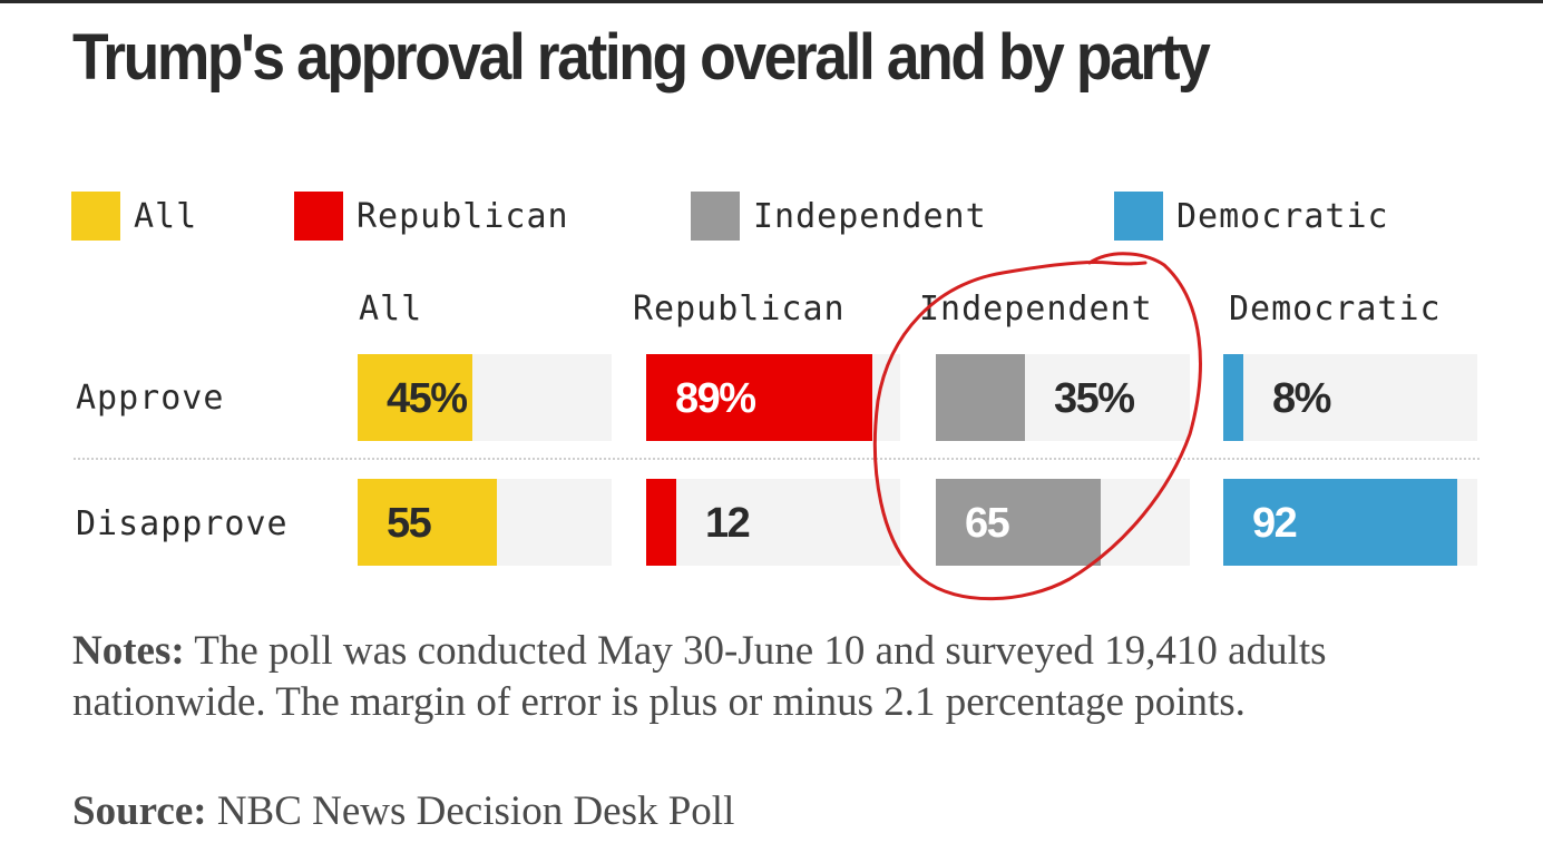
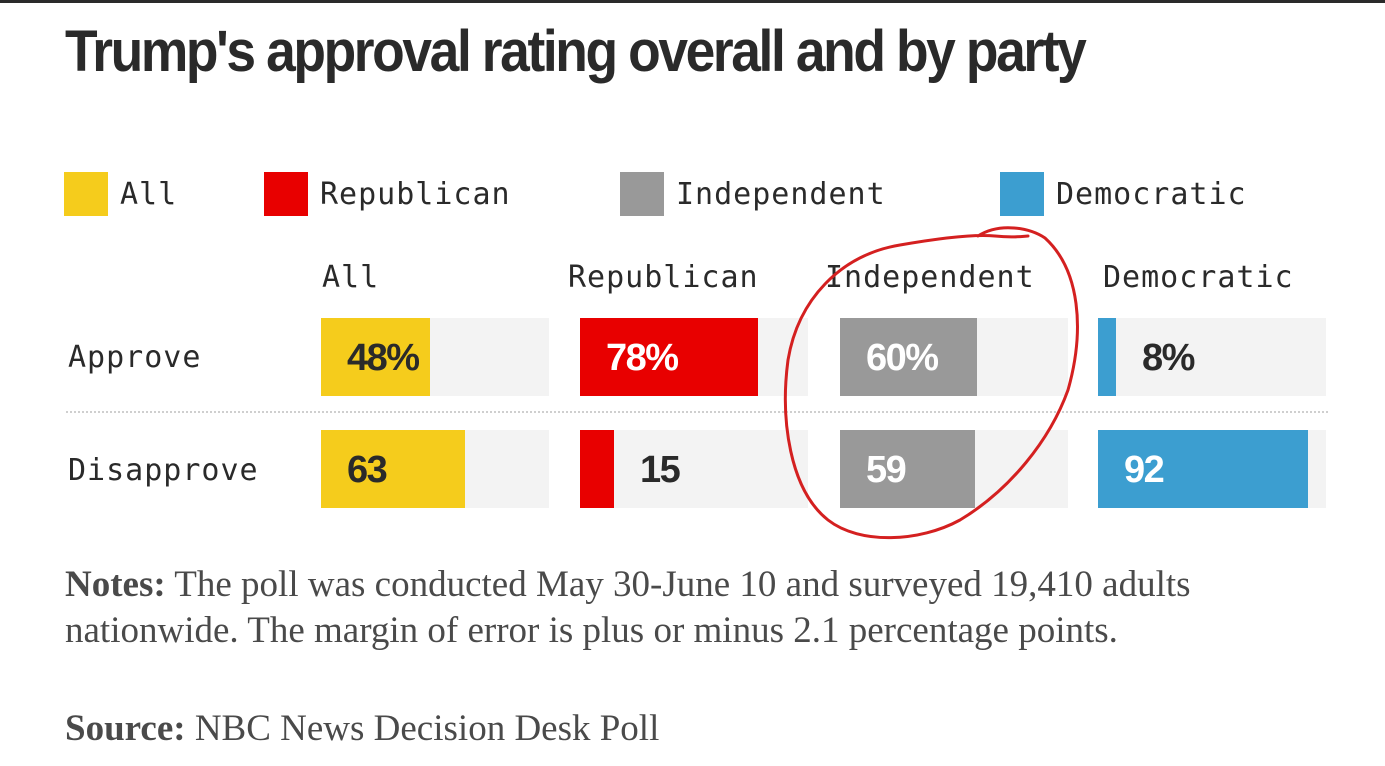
Approve/All: 45% -> 48%
Disapprove/All: 55 -> 63
Approve/Republican: 89% -> 78%
Disapprove/Republican: 12 -> 15
Approve/Independent: 35% -> 60%
Disapprove/Independent: 65 -> 59
